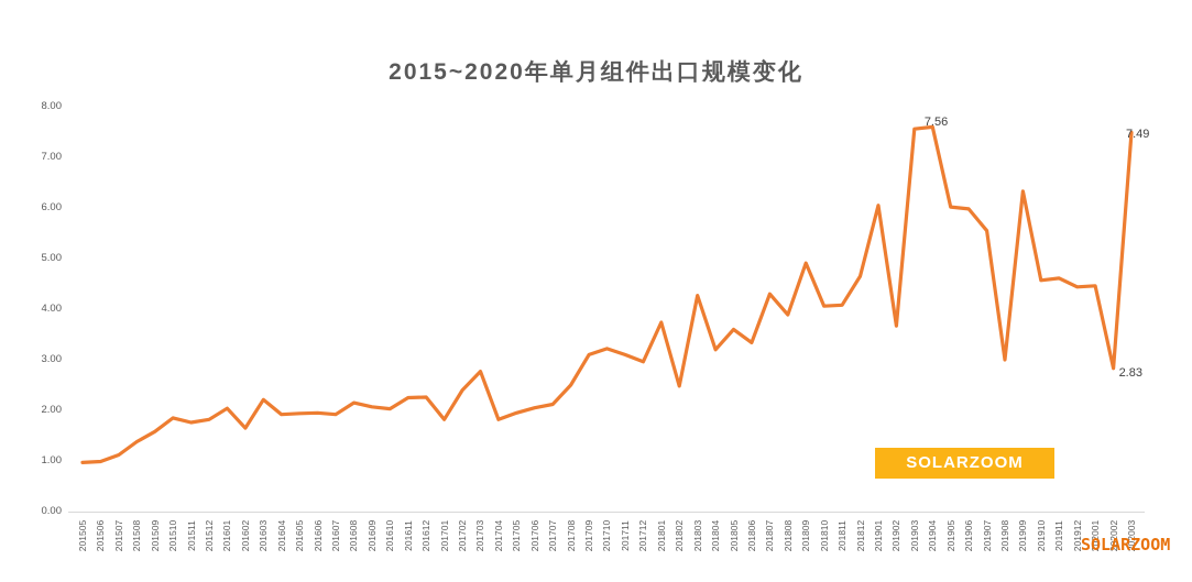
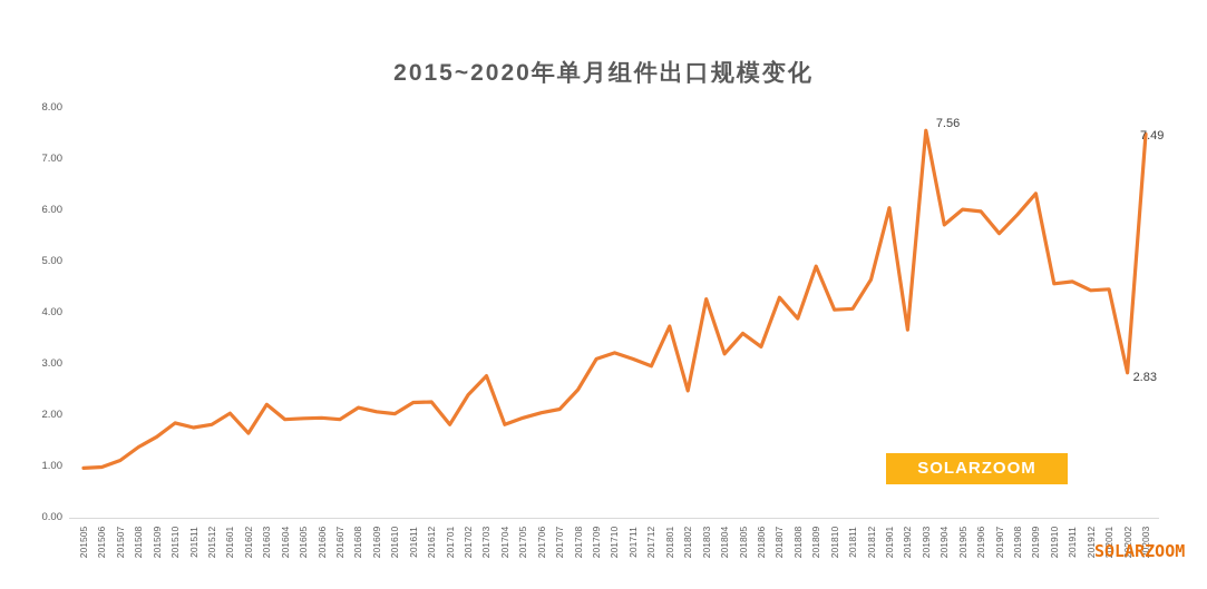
201904: 7.6 -> 5.7
201908: 3.0 -> 5.9
